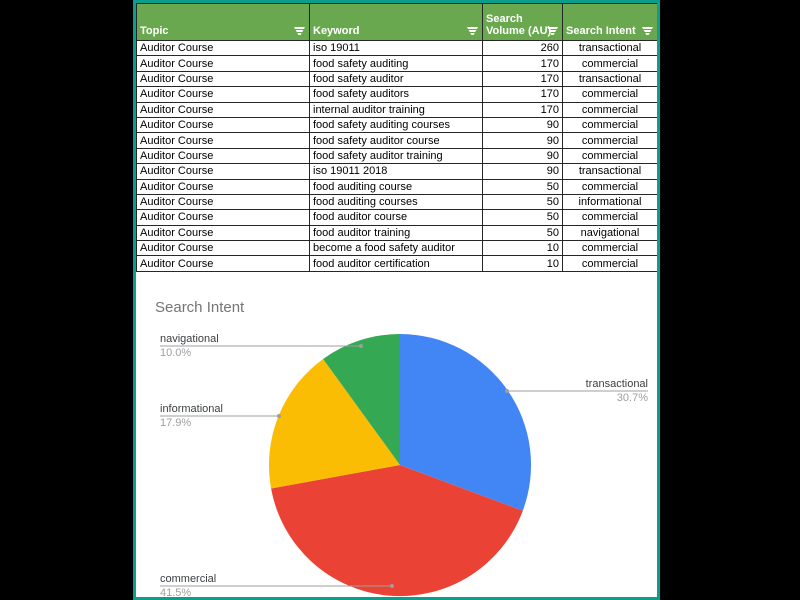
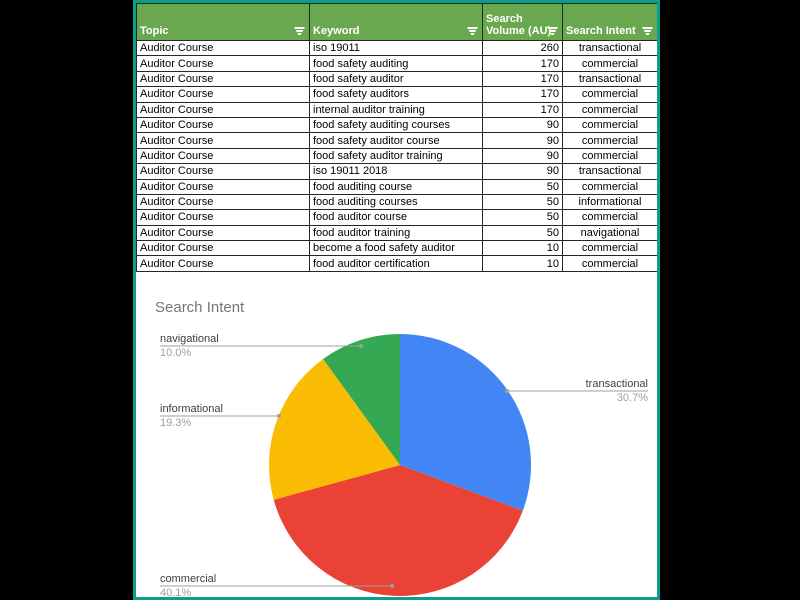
commercial: 41.5% -> 40.1%
informational: 17.9% -> 19.3%
